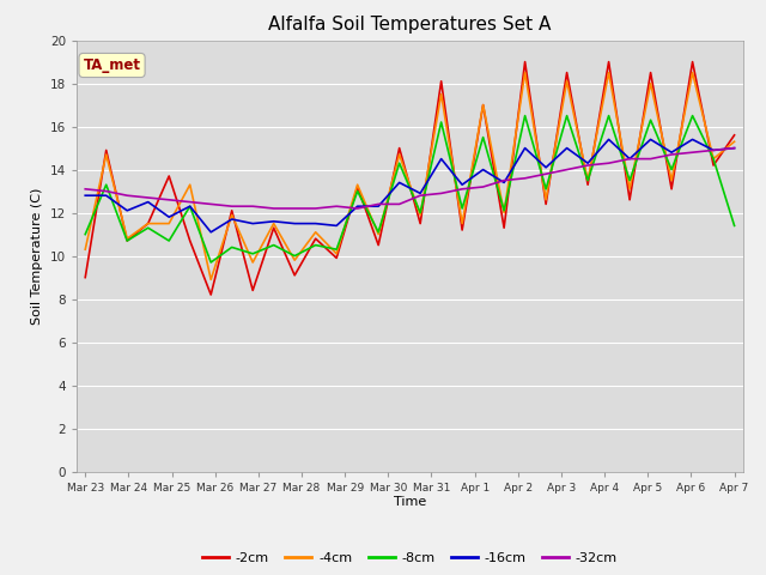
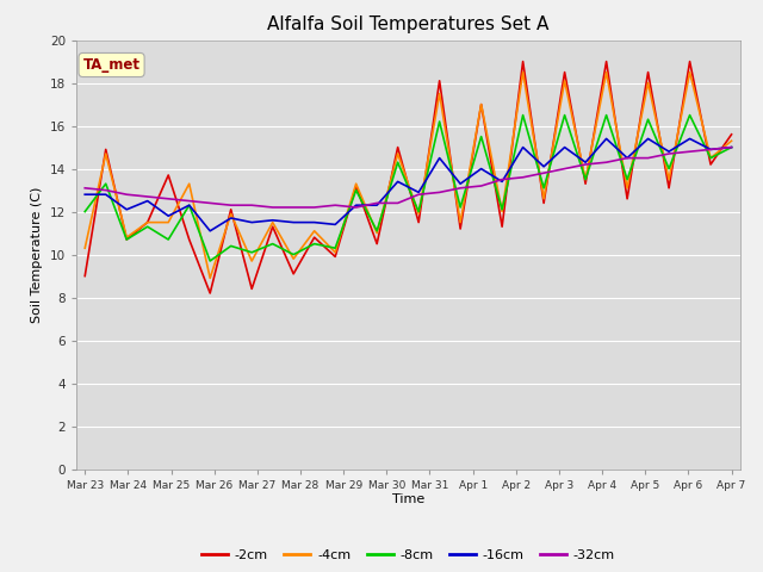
-8cm/Mar 23: 11.0 -> 12.0
-8cm/Apr 7: 11.4 -> 15.0
